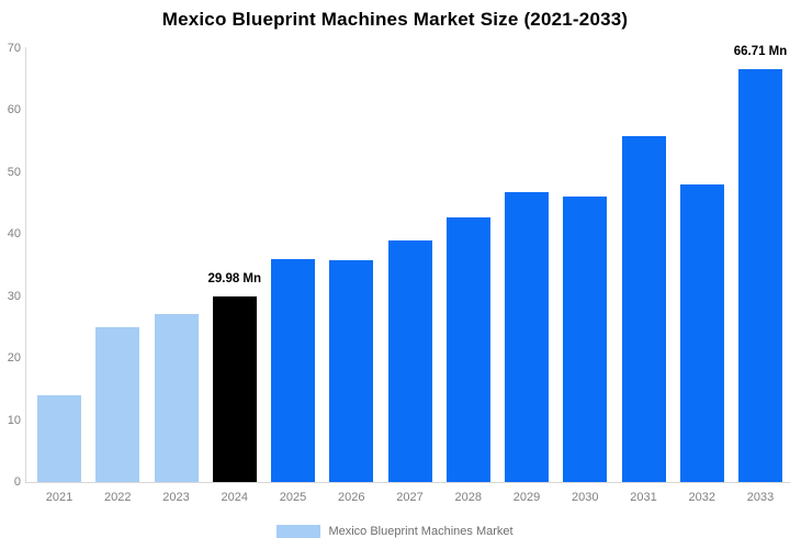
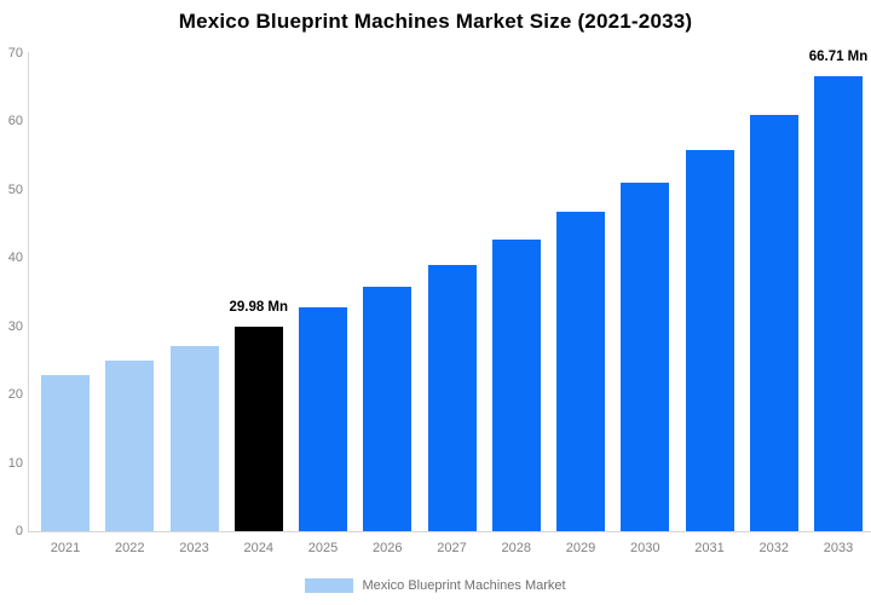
2021: 14 -> 23
2025: 36 -> 33
2030: 46 -> 51
2032: 48 -> 61
